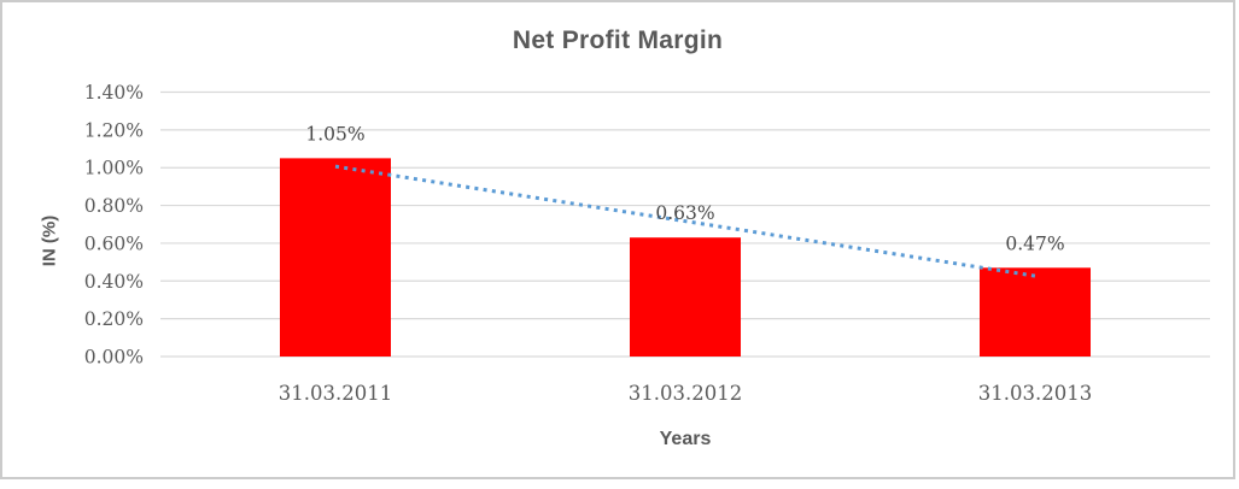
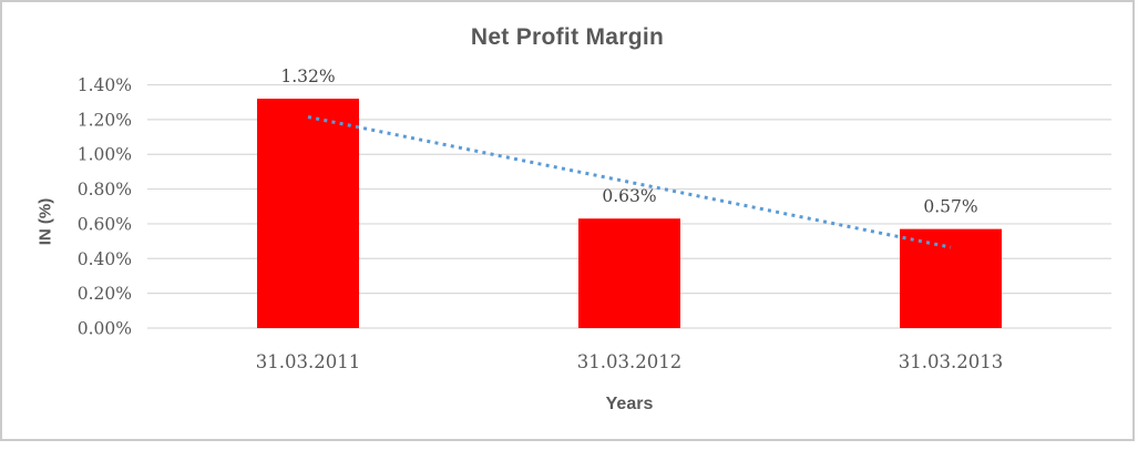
31.03.2011: 1.05% -> 1.32%
31.03.2013: 0.47% -> 0.57%
